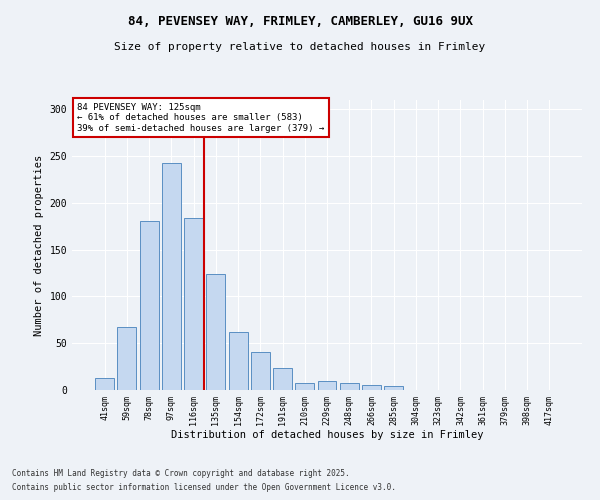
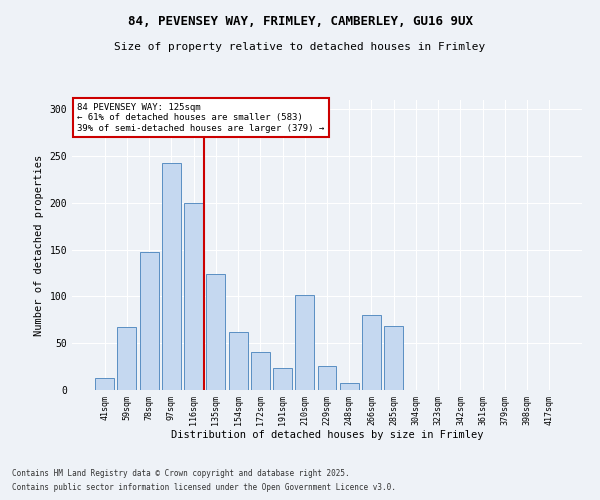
78sqm: 181 -> 148
116sqm: 184 -> 200
210sqm: 8 -> 102
229sqm: 10 -> 26
266sqm: 5 -> 80
285sqm: 4 -> 68
